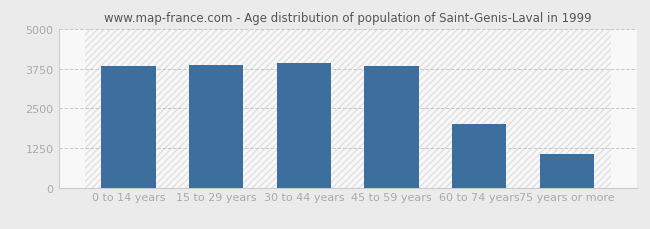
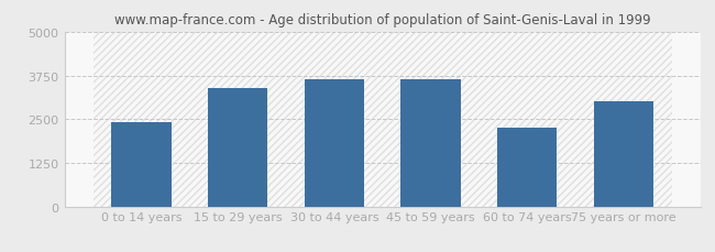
0 to 14 years: 3820 -> 2400
15 to 29 years: 3870 -> 3400
30 to 44 years: 3920 -> 3650
45 to 59 years: 3840 -> 3650
60 to 74 years: 2000 -> 2250
75 years or more: 1050 -> 3000
